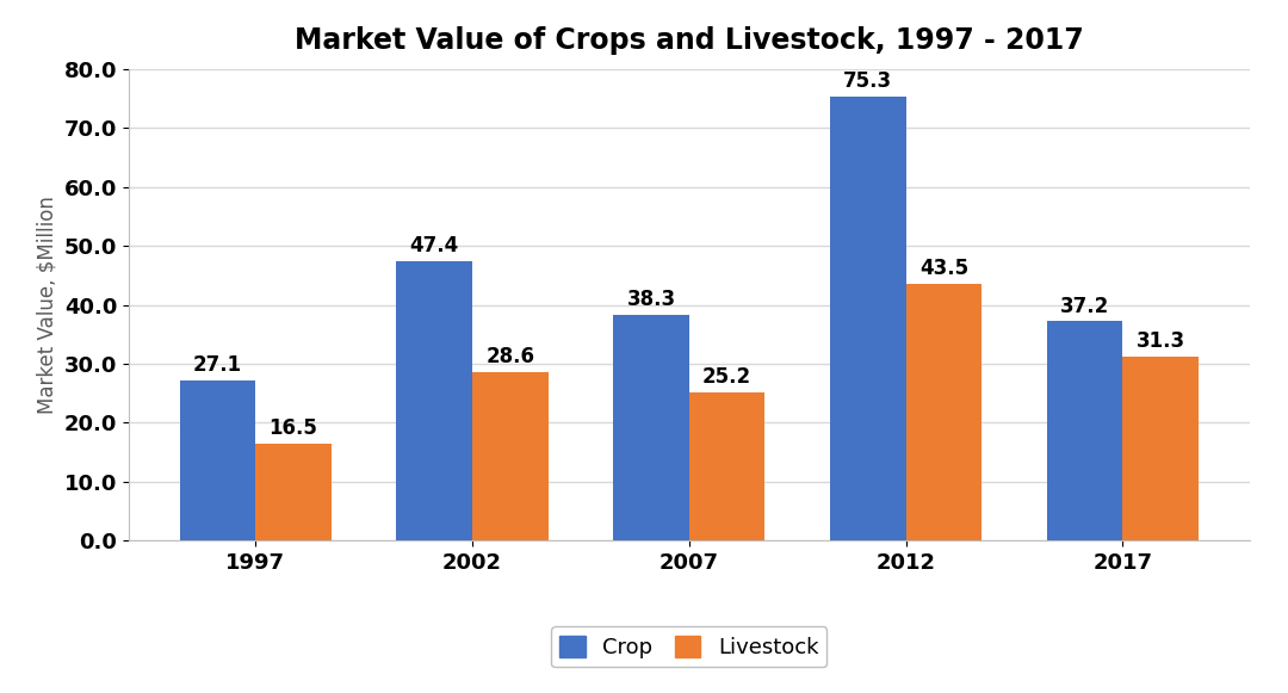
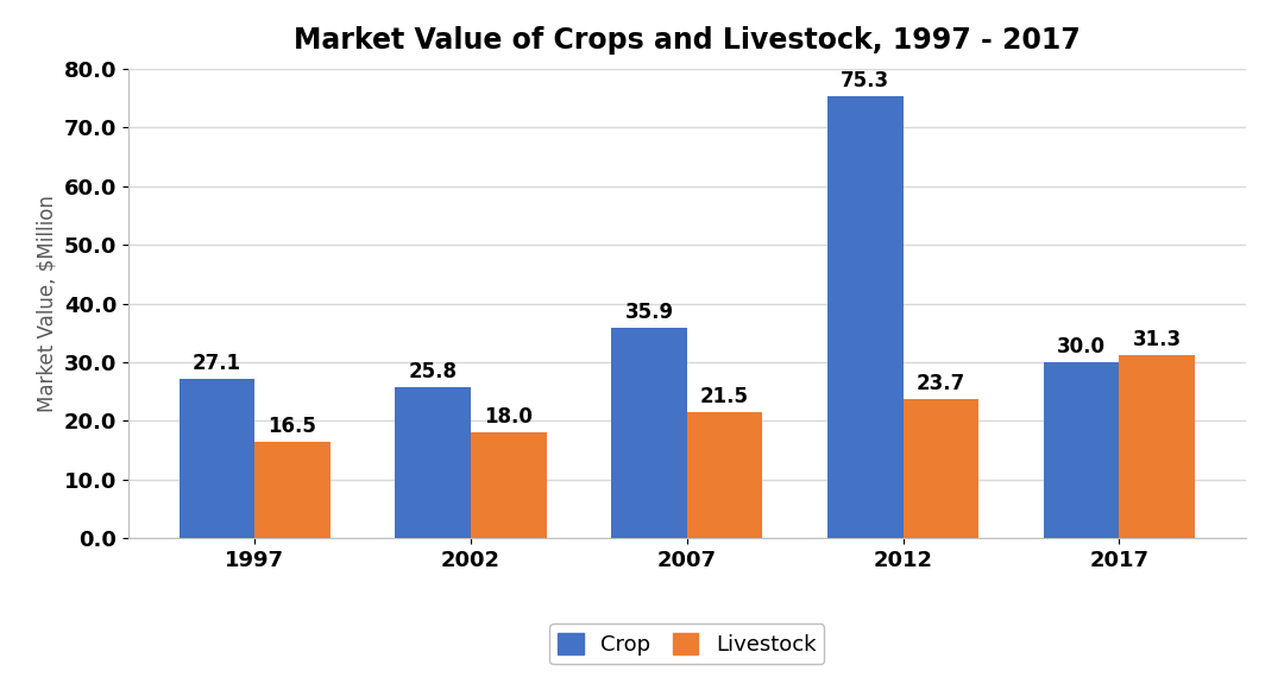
Crop/2002: 47.4 -> 25.8
Livestock/2002: 28.6 -> 18.0
Crop/2007: 38.3 -> 35.9
Livestock/2007: 25.2 -> 21.5
Livestock/2012: 43.5 -> 23.7
Crop/2017: 37.2 -> 30.0
